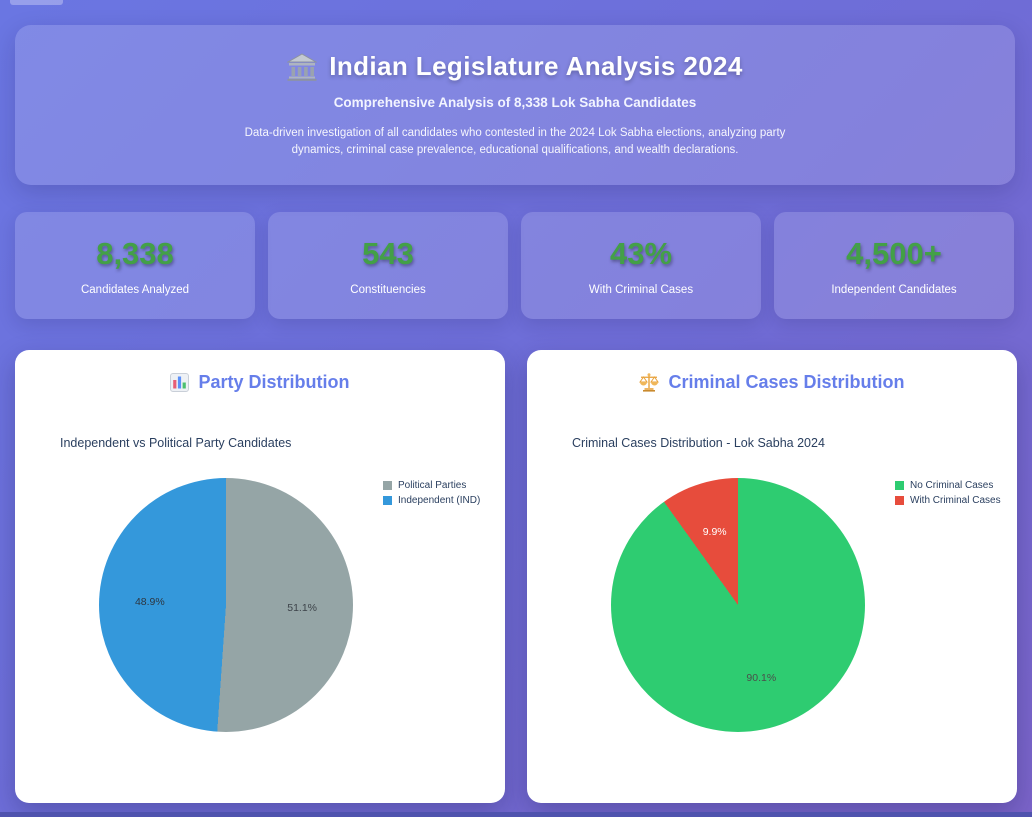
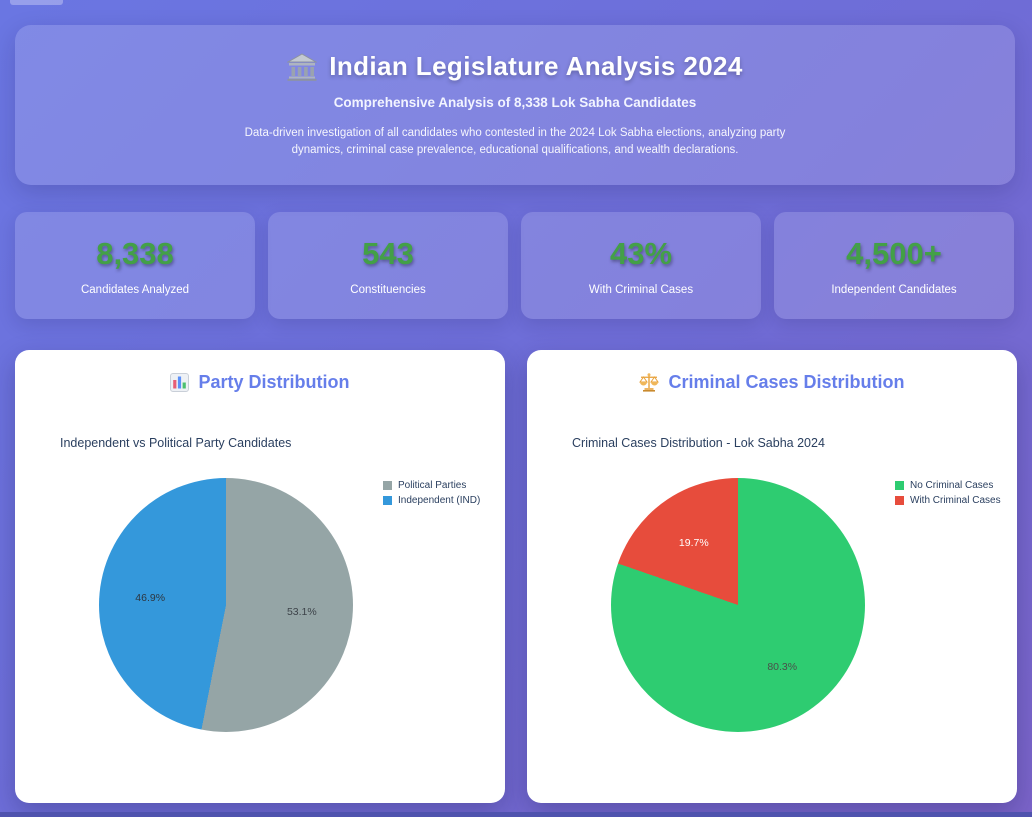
Independent vs Political Party Candidates/Political Parties: 51.1% -> 53.1%
Independent vs Political Party Candidates/Independent (IND): 48.9% -> 46.9%
Criminal Cases Distribution - Lok Sabha 2024/No Criminal Cases: 90.1% -> 80.3%
Criminal Cases Distribution - Lok Sabha 2024/With Criminal Cases: 9.9% -> 19.7%
